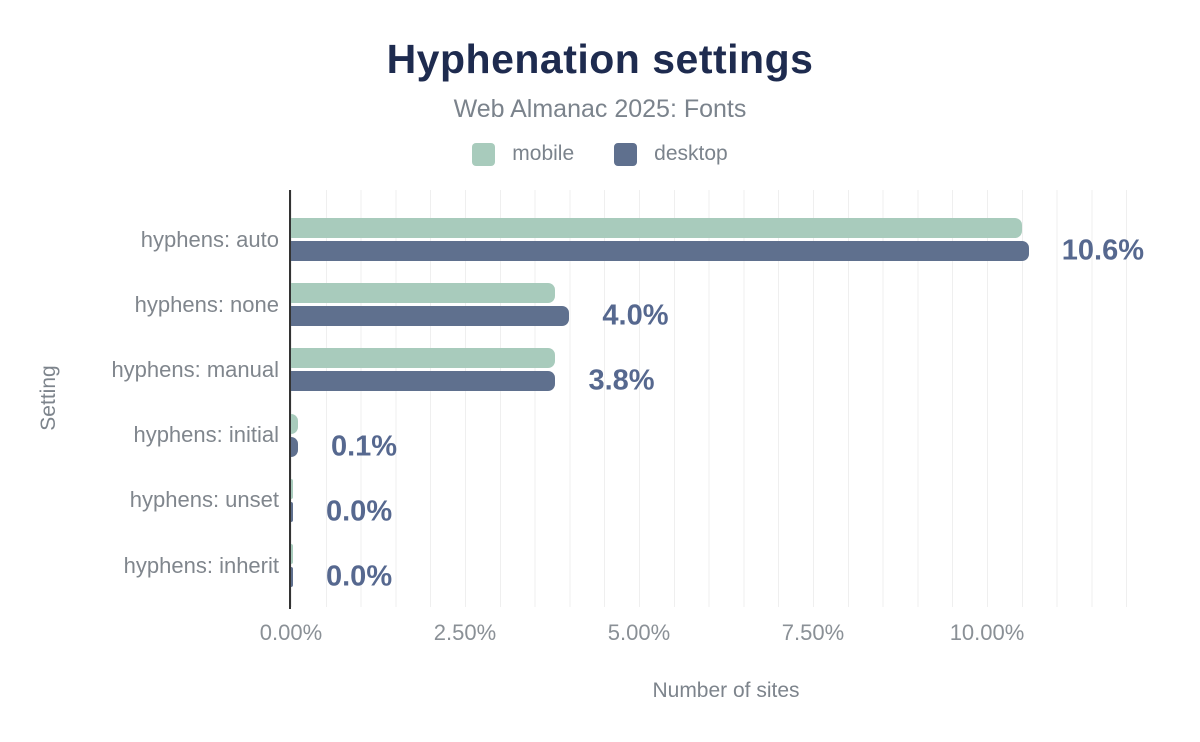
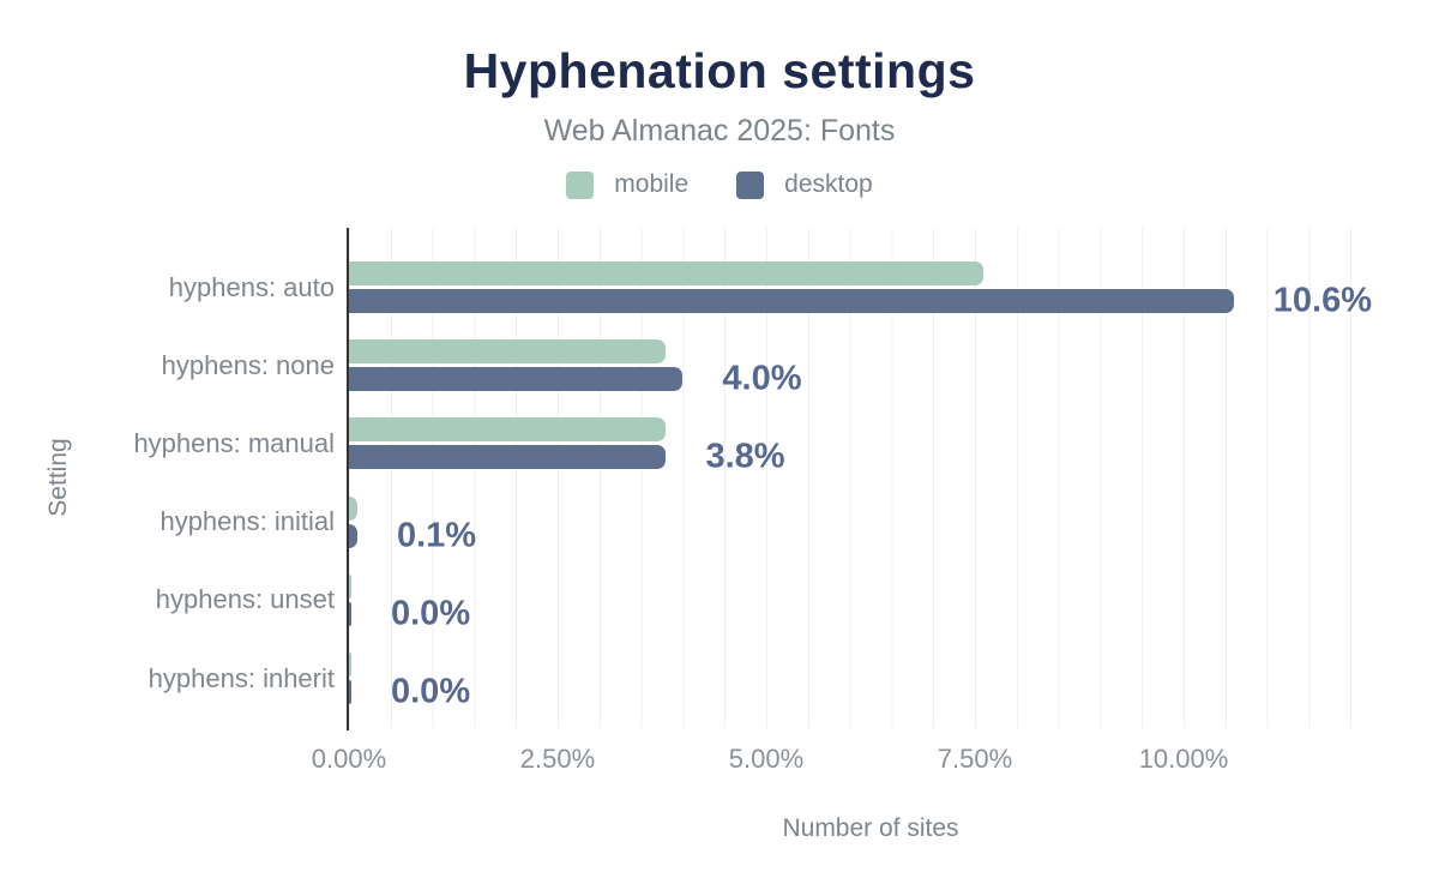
mobile/hyphens: auto: 10.5% -> 7.6%
